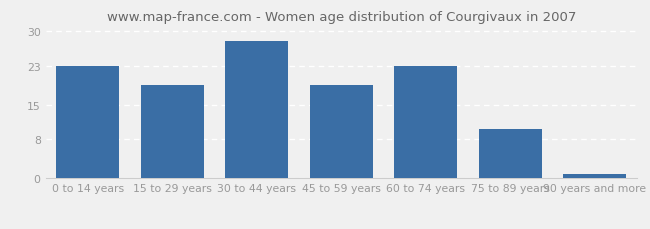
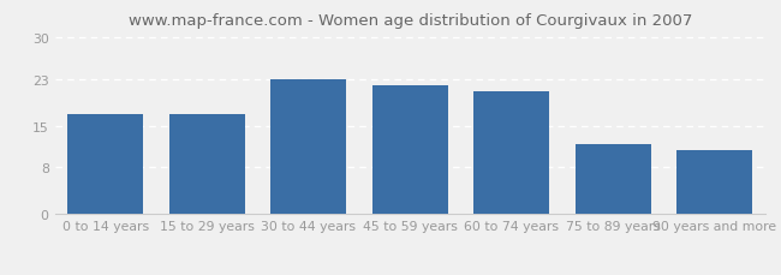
0 to 14 years: 23 -> 17
15 to 29 years: 19 -> 17
30 to 44 years: 28 -> 23
45 to 59 years: 19 -> 22
60 to 74 years: 23 -> 21
75 to 89 years: 10 -> 12
90 years and more: 1 -> 11
